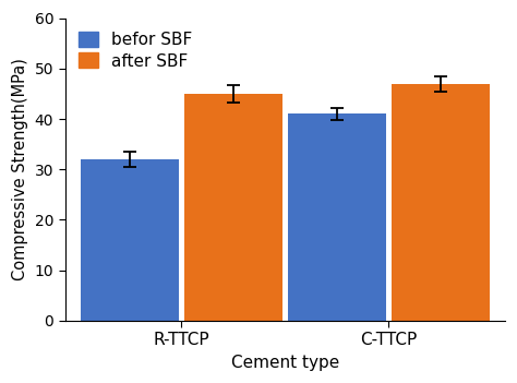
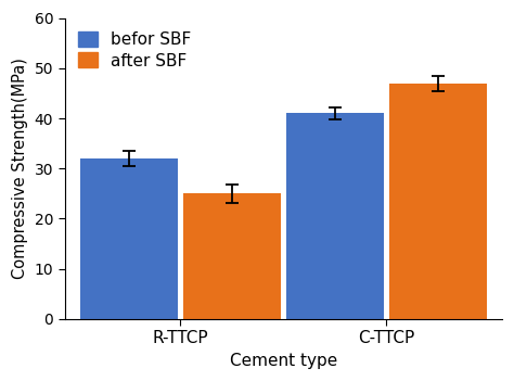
after SBF/R-TTCP: 45 -> 25
